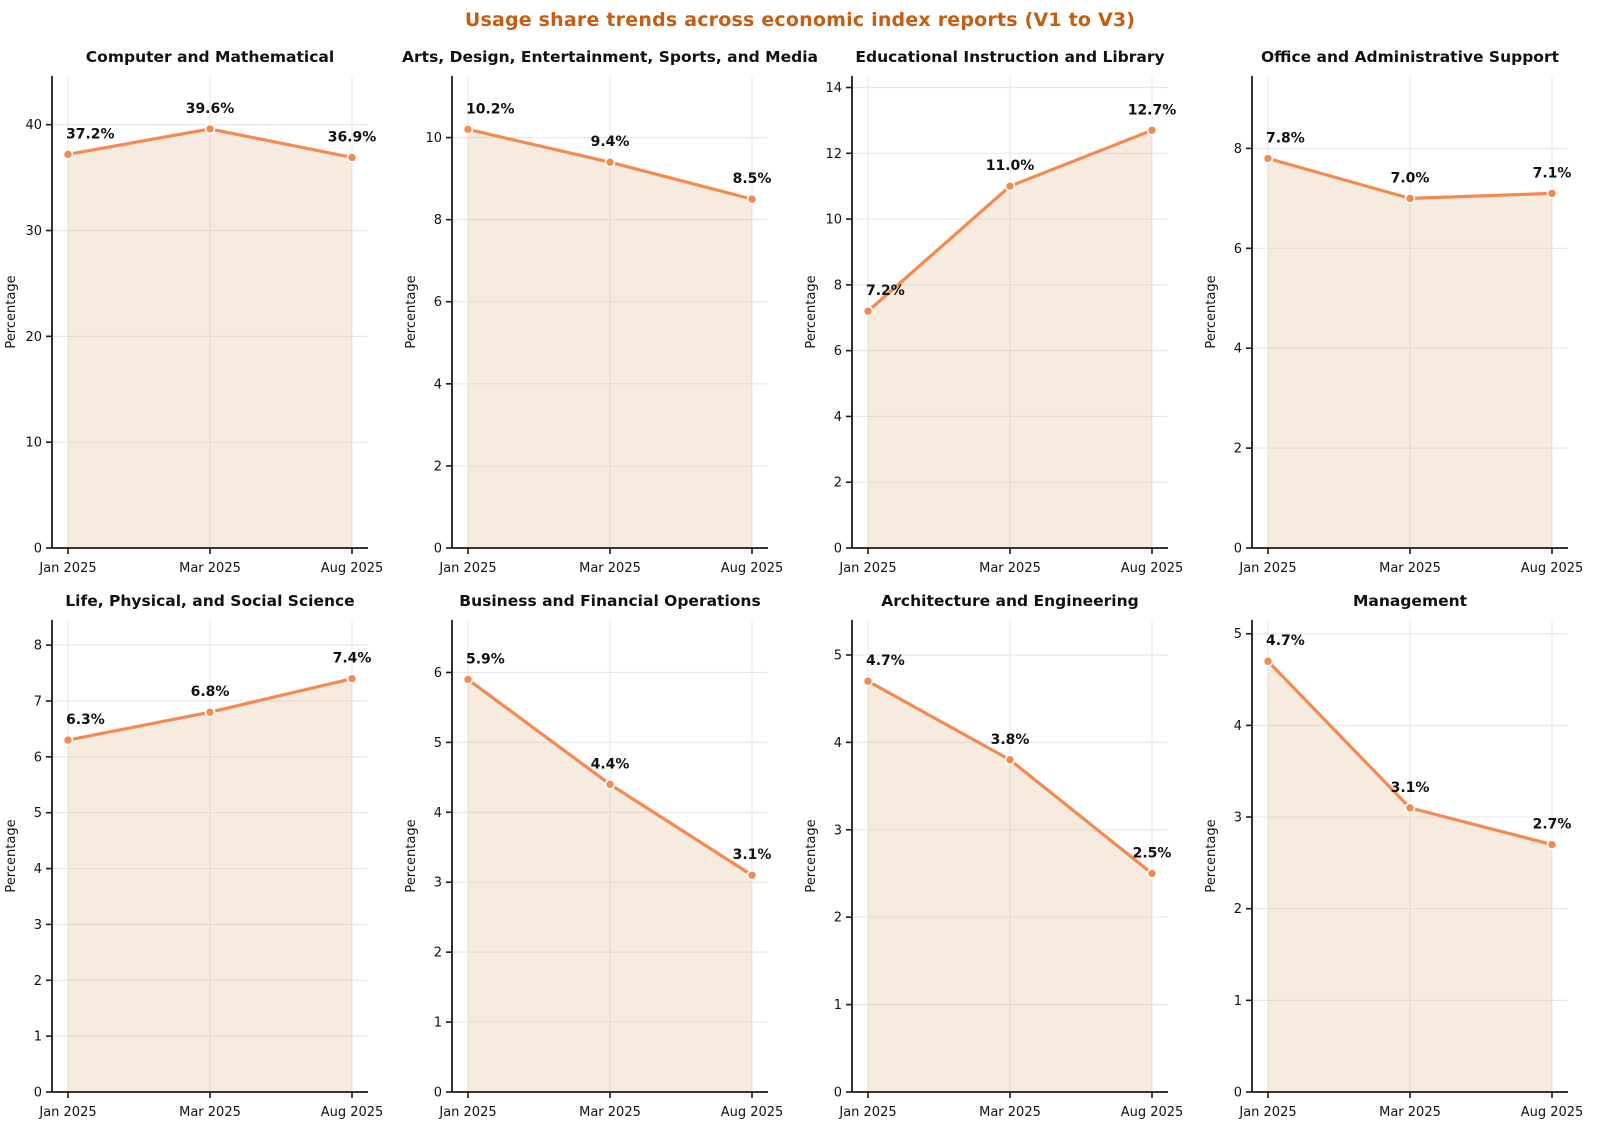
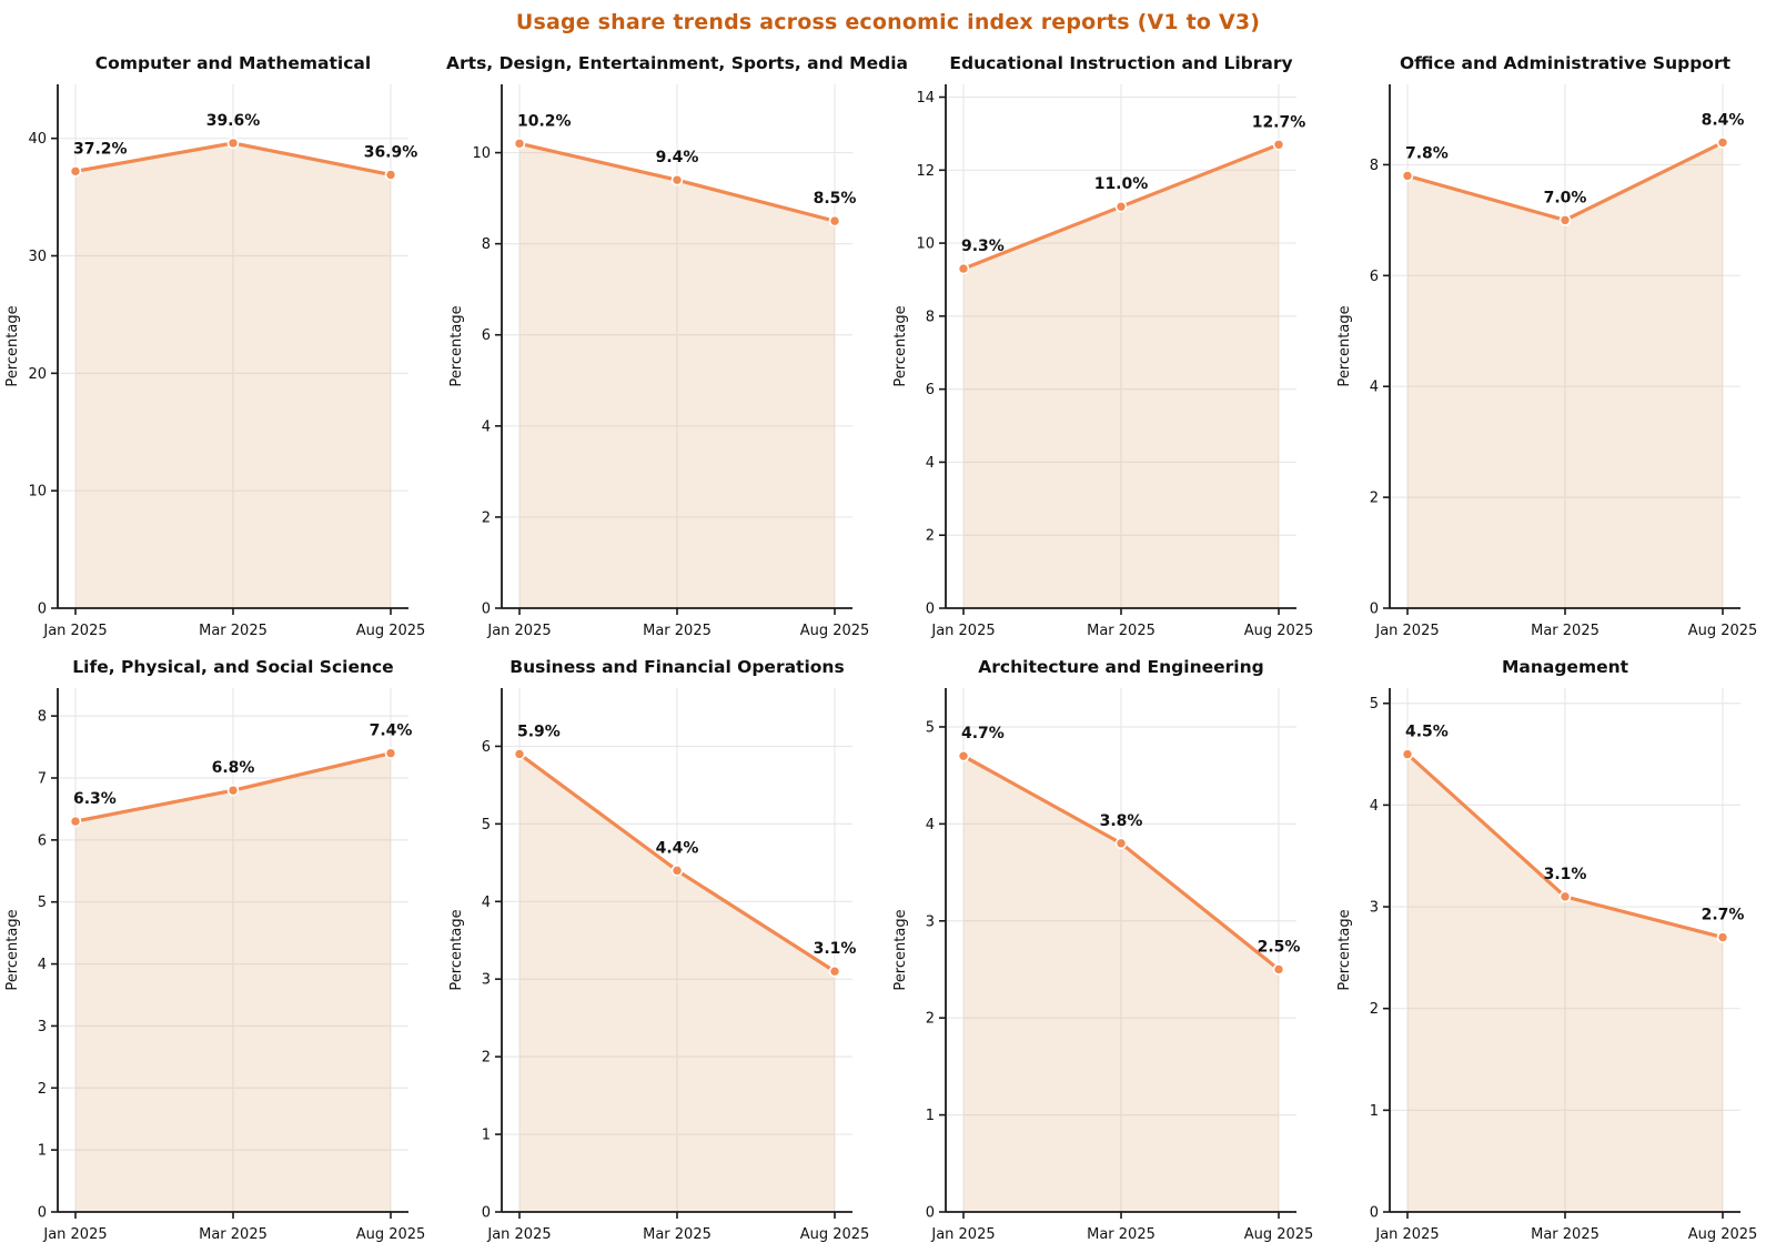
Educational Instruction and Library/Jan 2025: 7.2% -> 9.3%
Office and Administrative Support/Aug 2025: 7.1% -> 8.4%
Management/Jan 2025: 4.7% -> 4.5%
